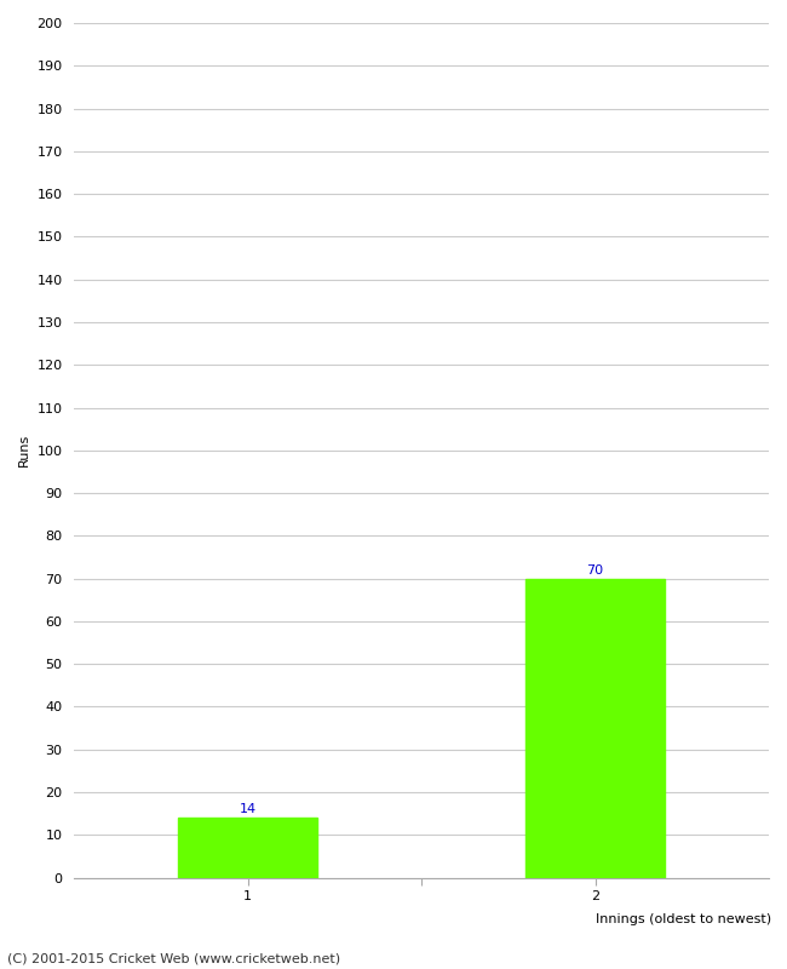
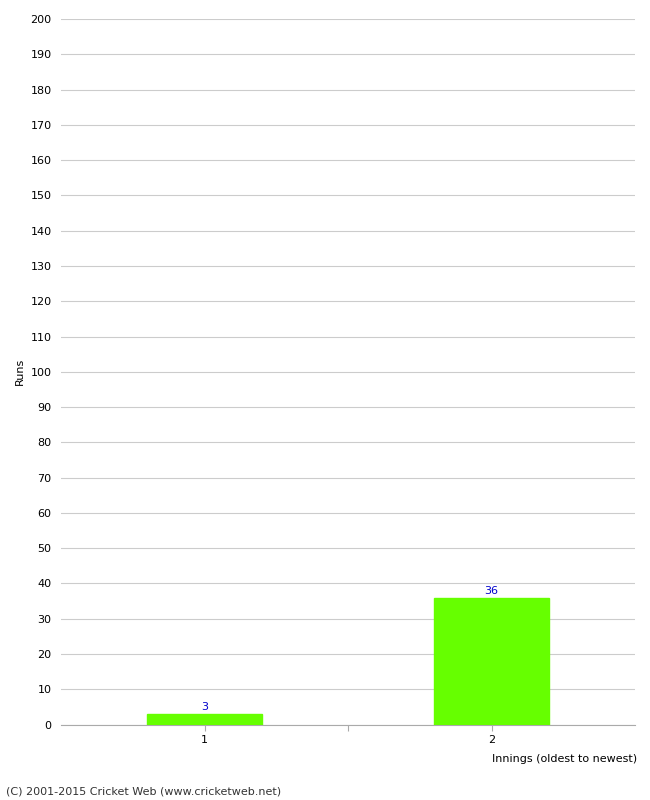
1: 14 -> 3
2: 70 -> 36
